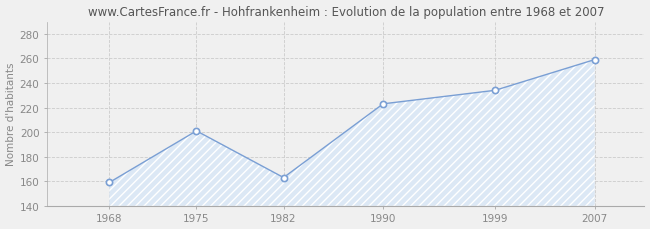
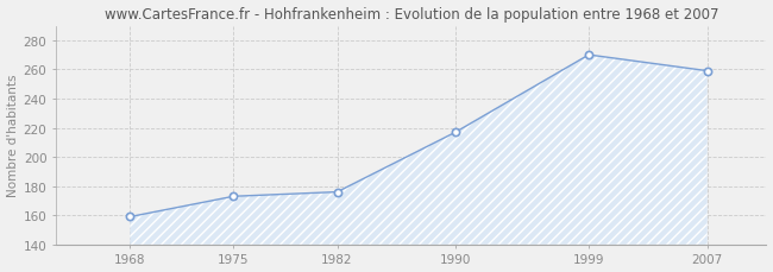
1975: 201 -> 173
1982: 163 -> 176
1990: 223 -> 217
1999: 234 -> 270
